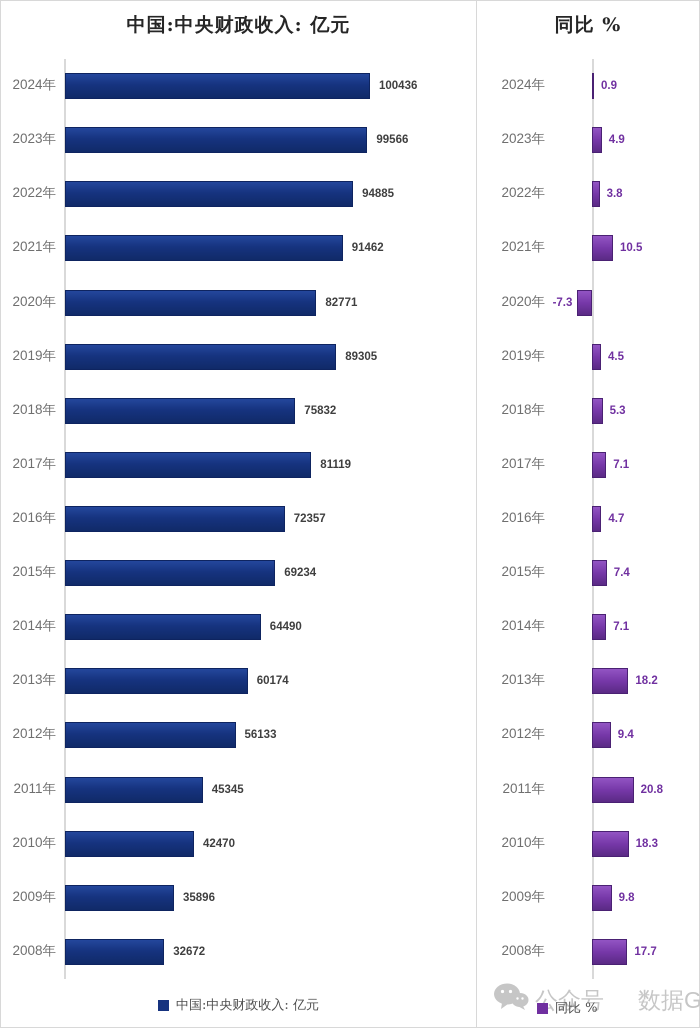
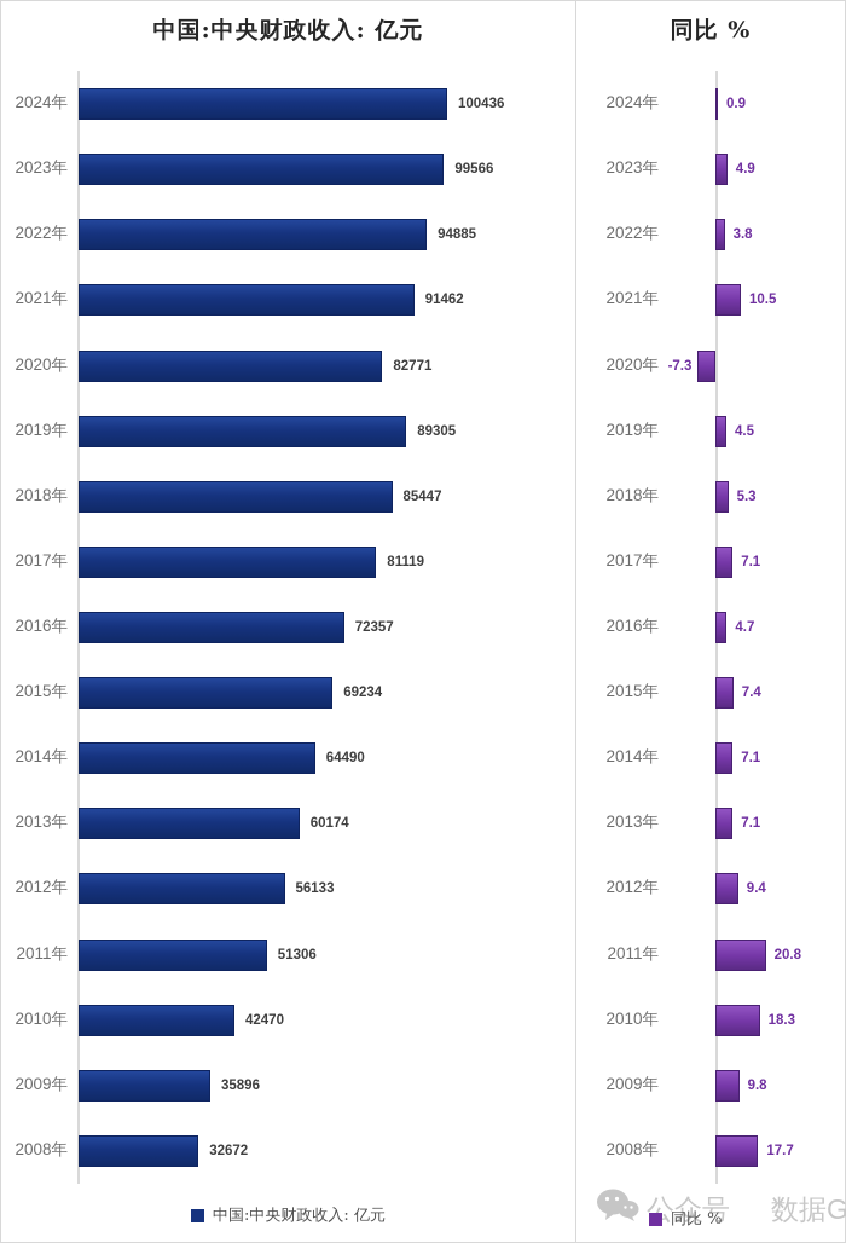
中国:中央财政收入: 亿元/2018年: 75832 -> 85447
中国:中央财政收入: 亿元/2011年: 45345 -> 51306
同比 %/2013年: 18.2 -> 7.1
